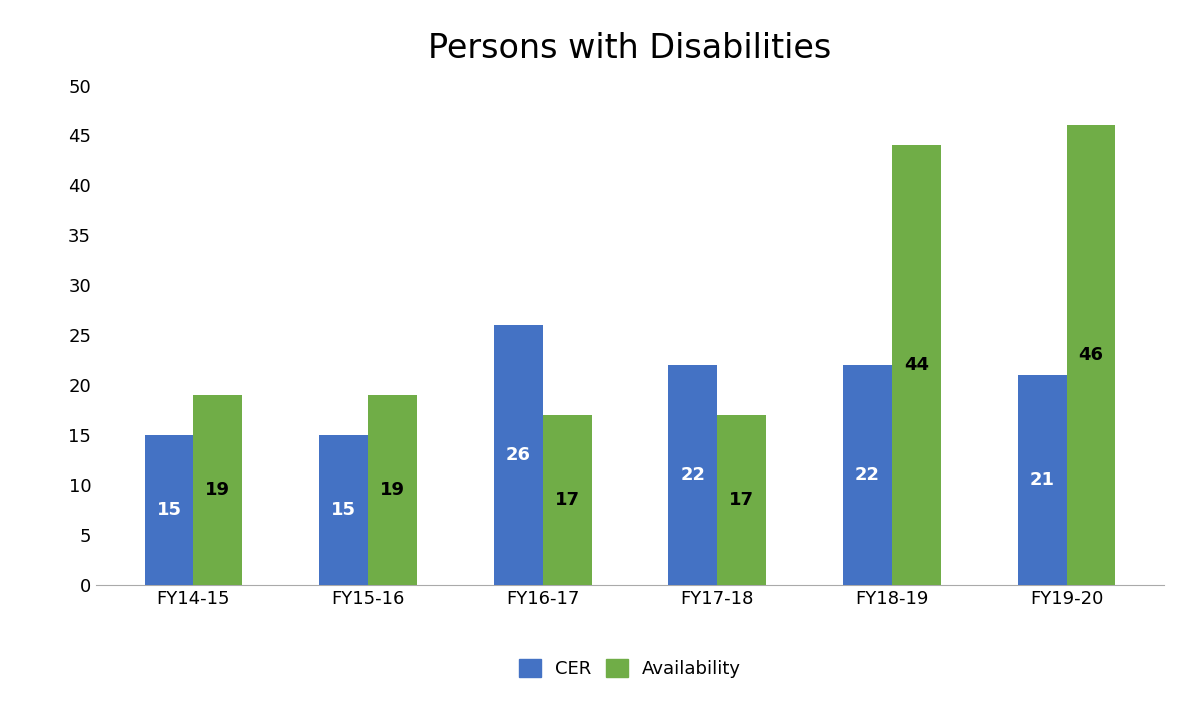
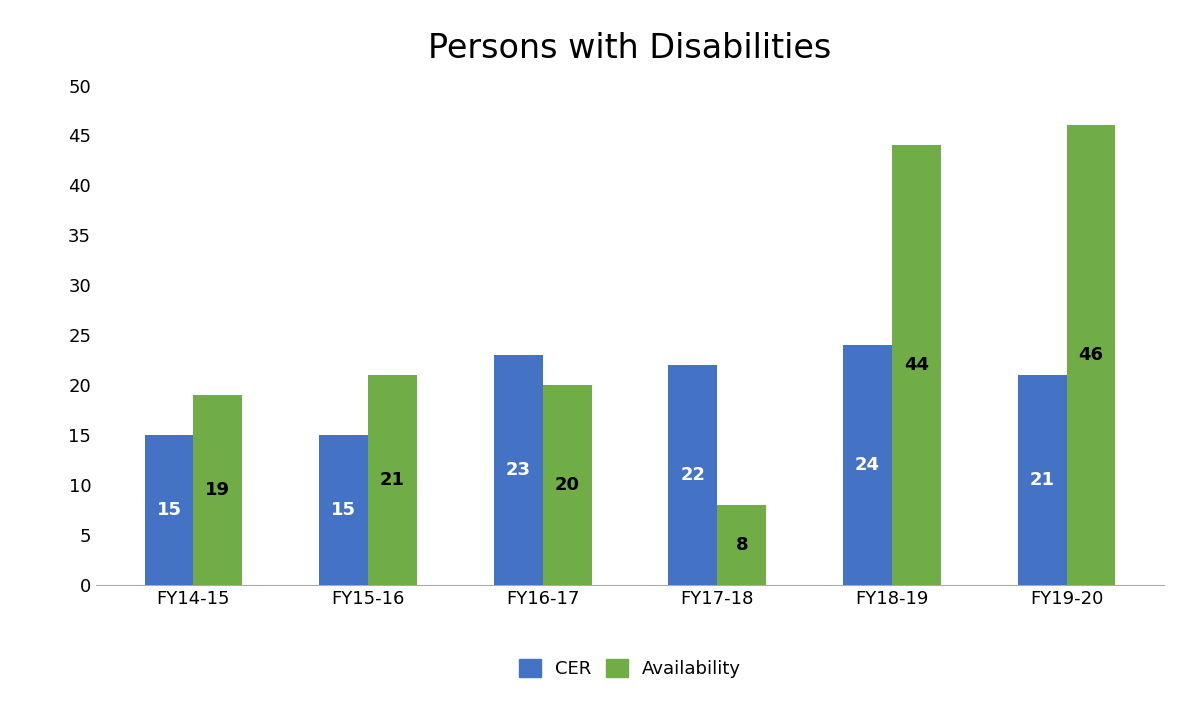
Availability/FY15-16: 19 -> 21
CER/FY16-17: 26 -> 23
Availability/FY16-17: 17 -> 20
Availability/FY17-18: 17 -> 8
CER/FY18-19: 22 -> 24
